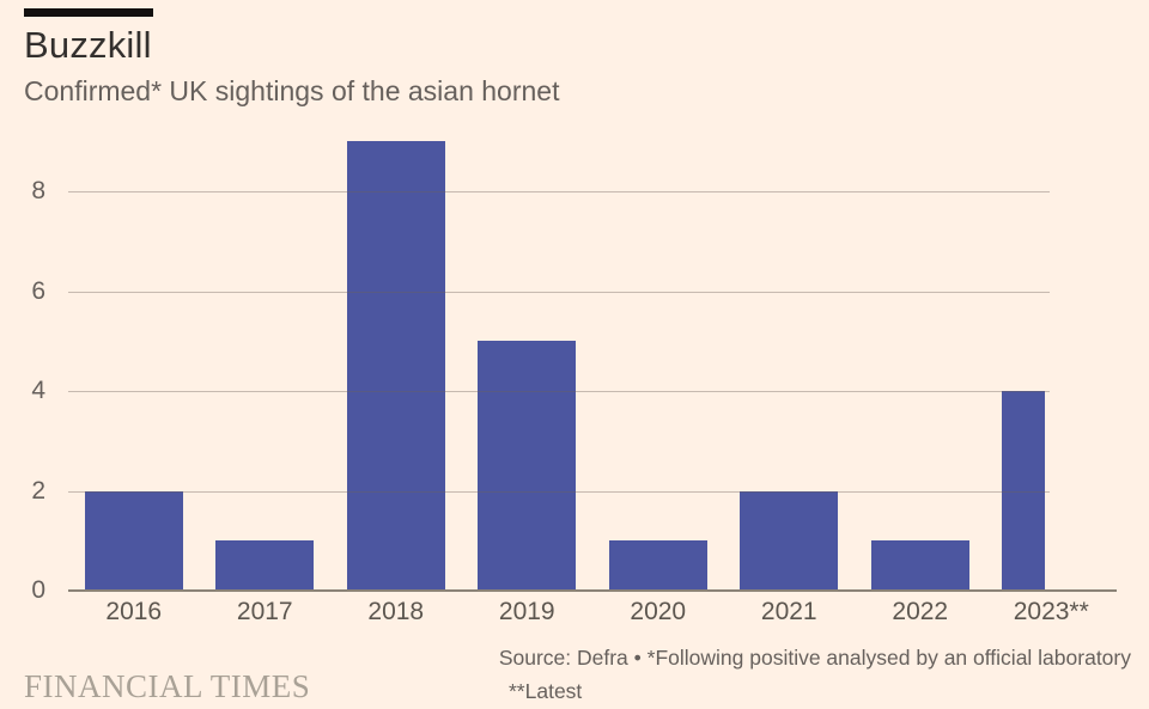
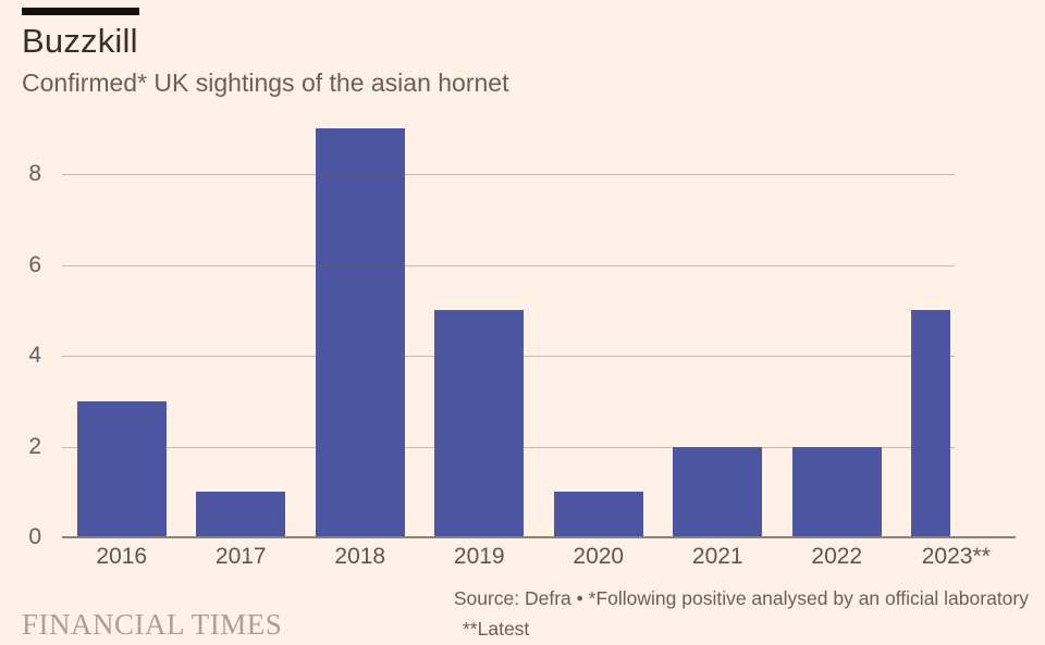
2016: 2 -> 3
2022: 1 -> 2
2023**: 4 -> 5
